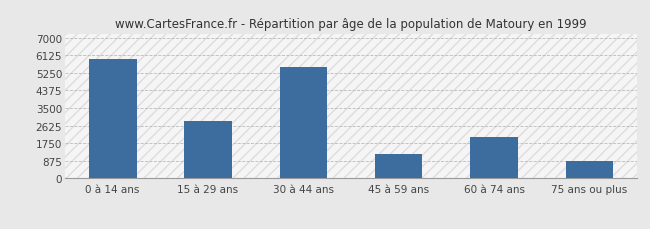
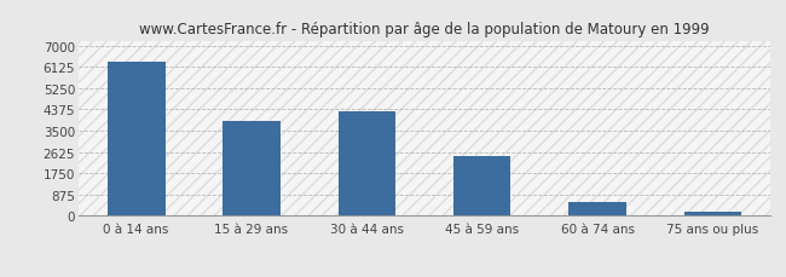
0 à 14 ans: 5950 -> 6350
15 à 29 ans: 2850 -> 3900
30 à 44 ans: 5550 -> 4280
45 à 59 ans: 1200 -> 2450
60 à 74 ans: 2050 -> 580
75 ans ou plus: 850 -> 160
